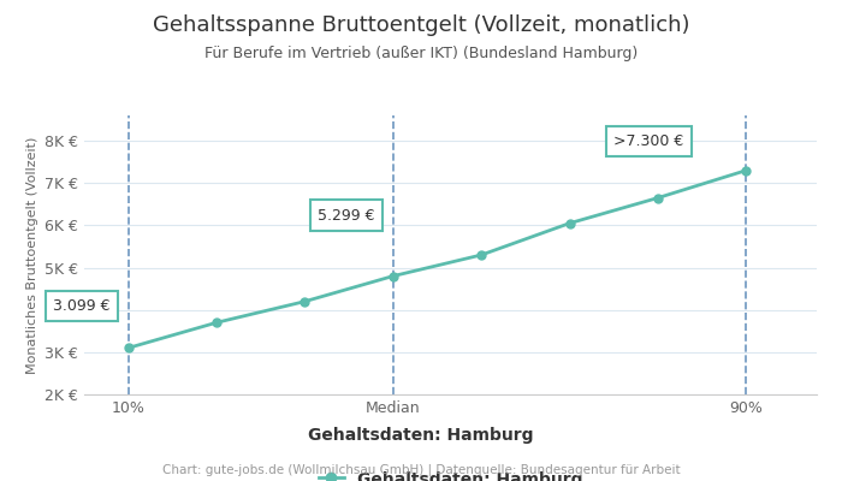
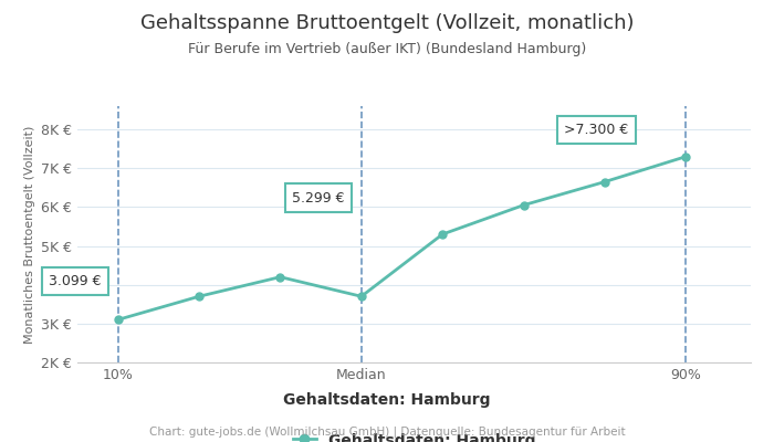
Median: 4.80K € -> 3.70K €
